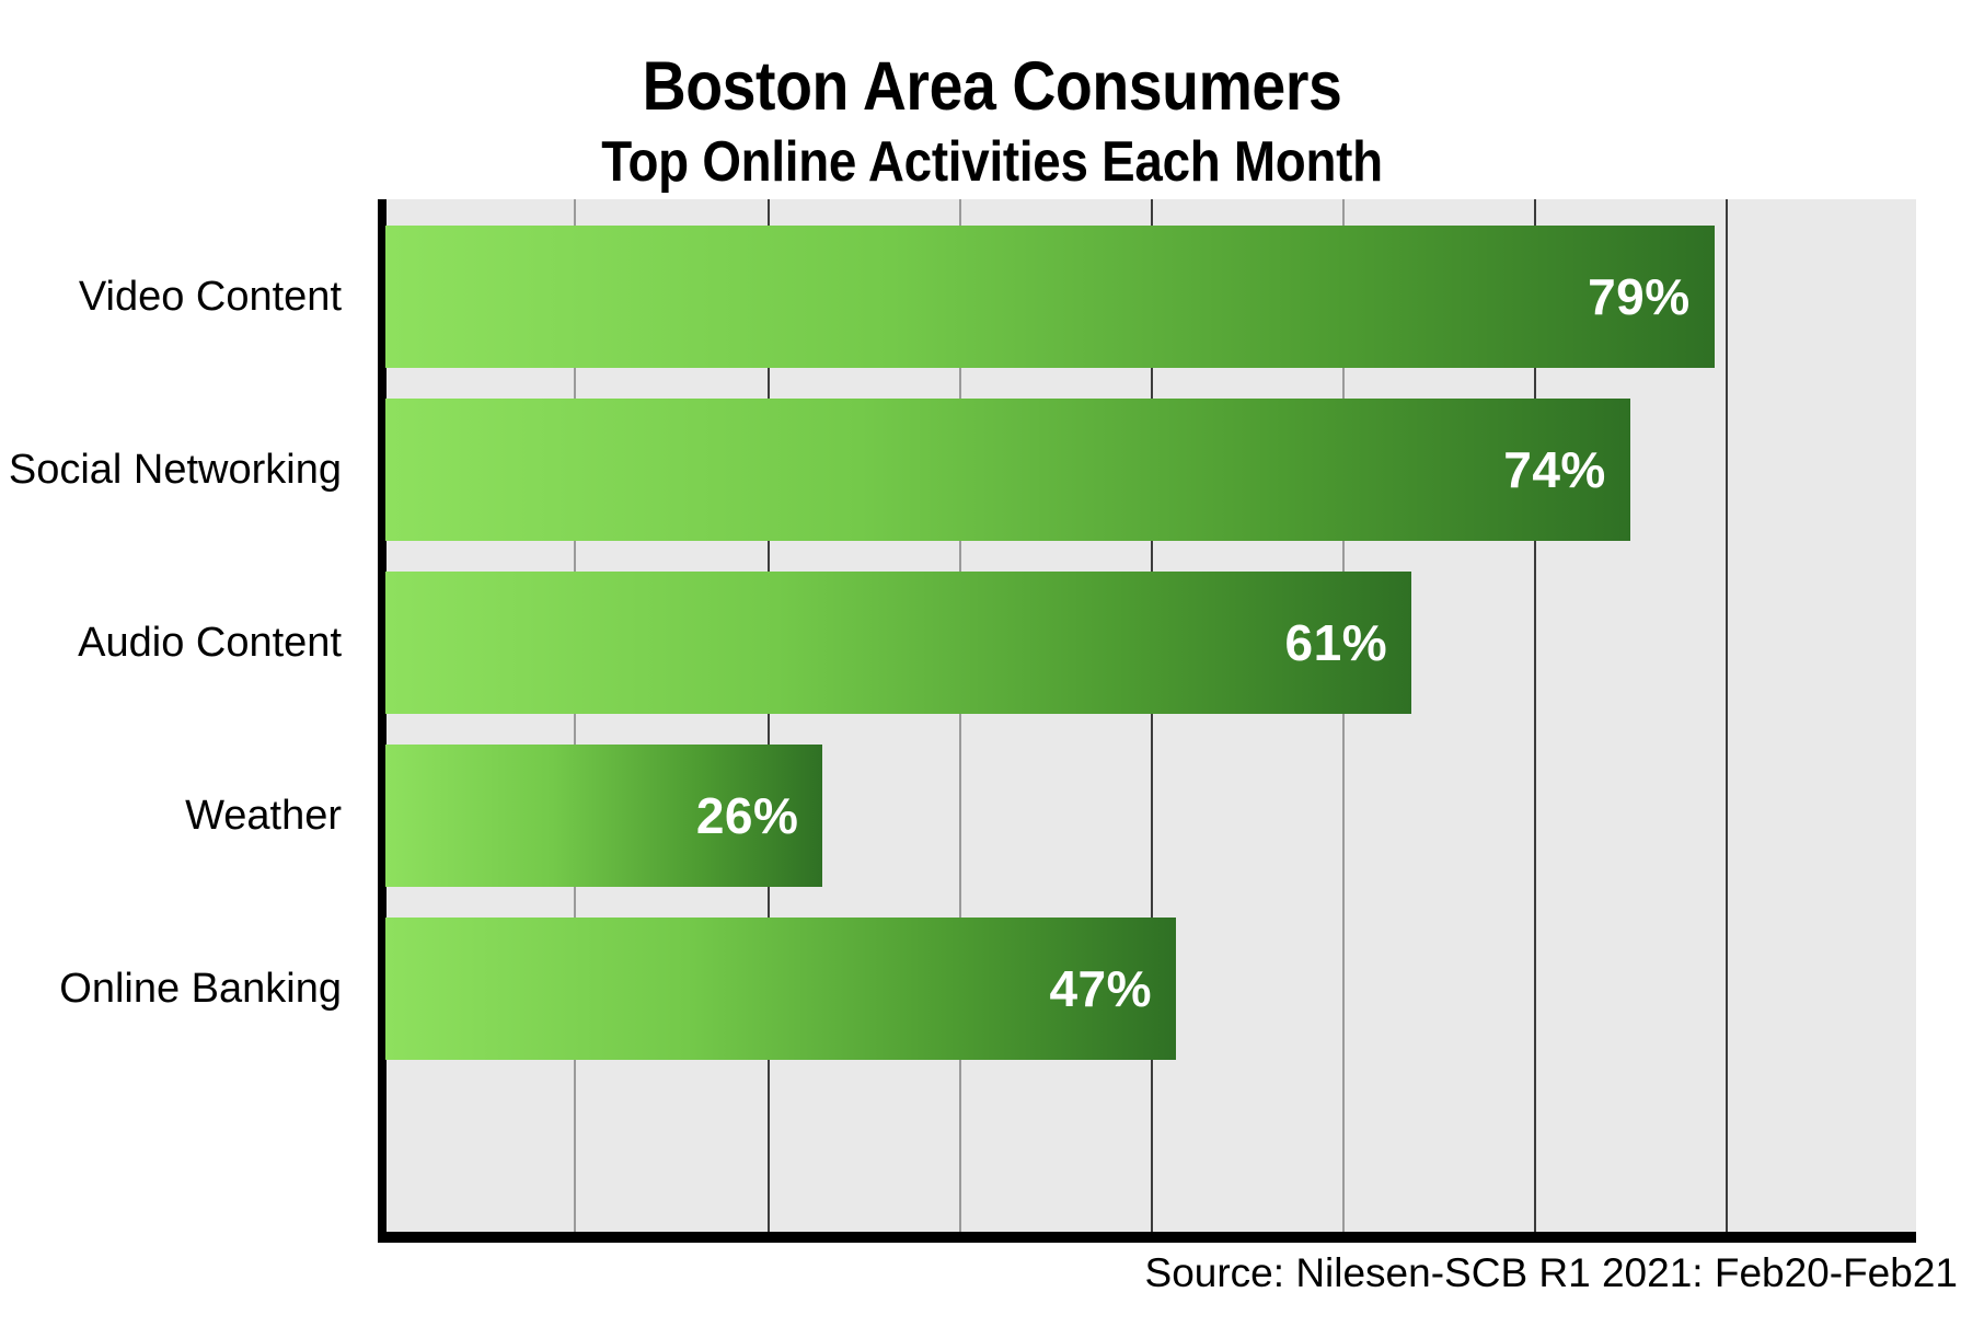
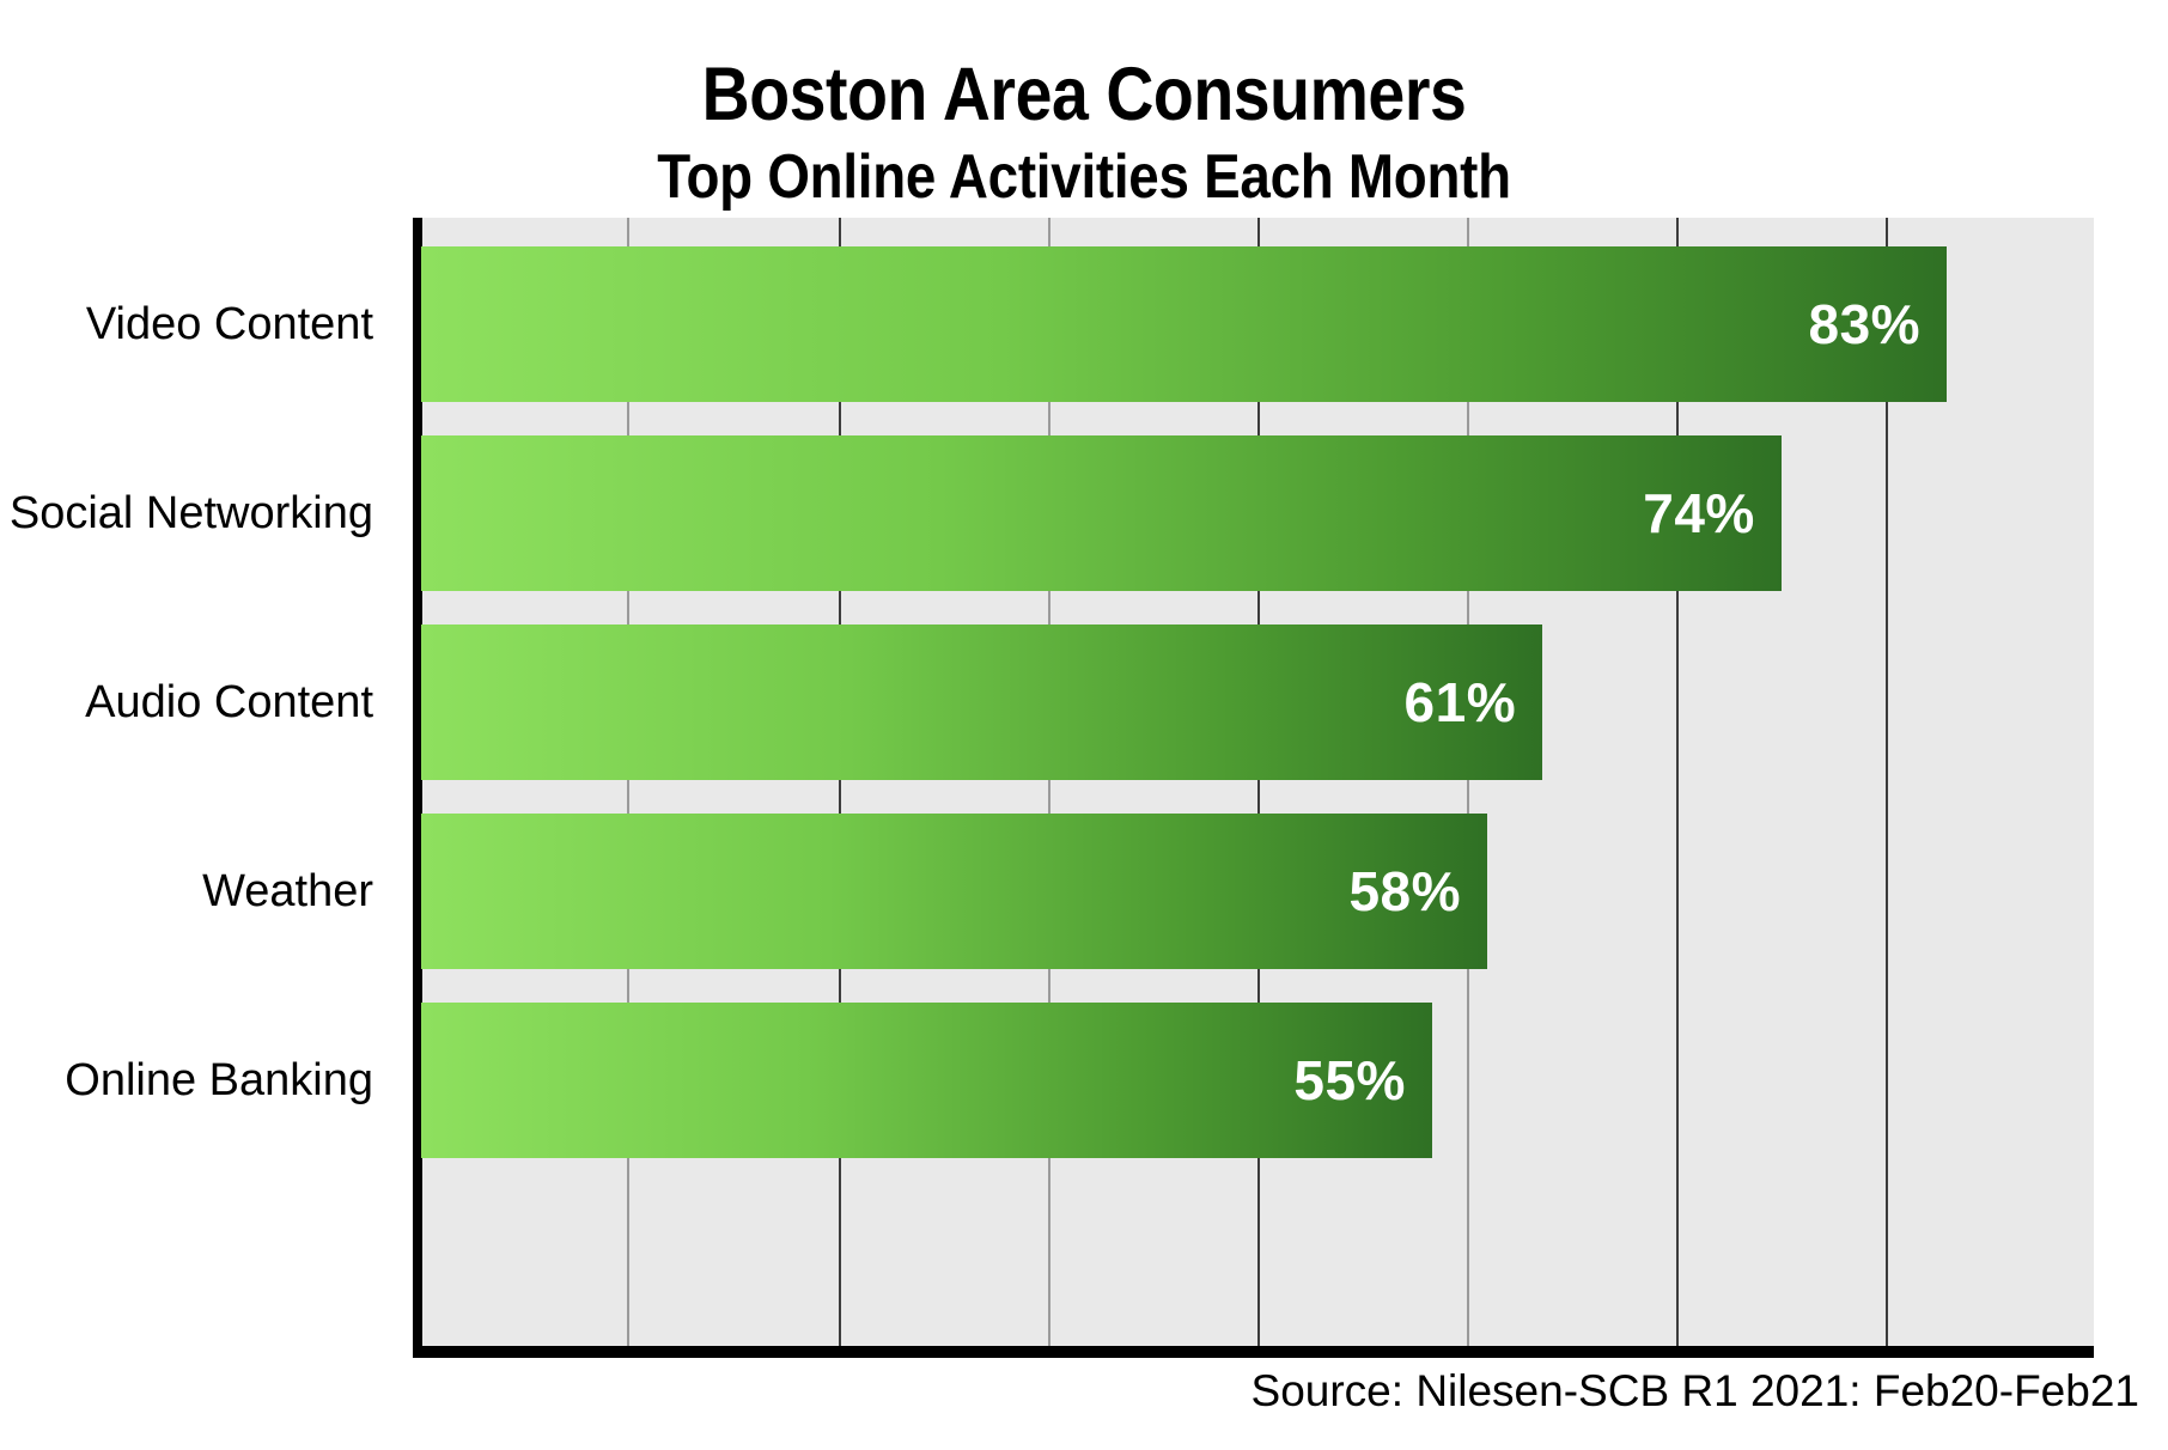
Video Content: 79% -> 83%
Weather: 26% -> 58%
Online Banking: 47% -> 55%
